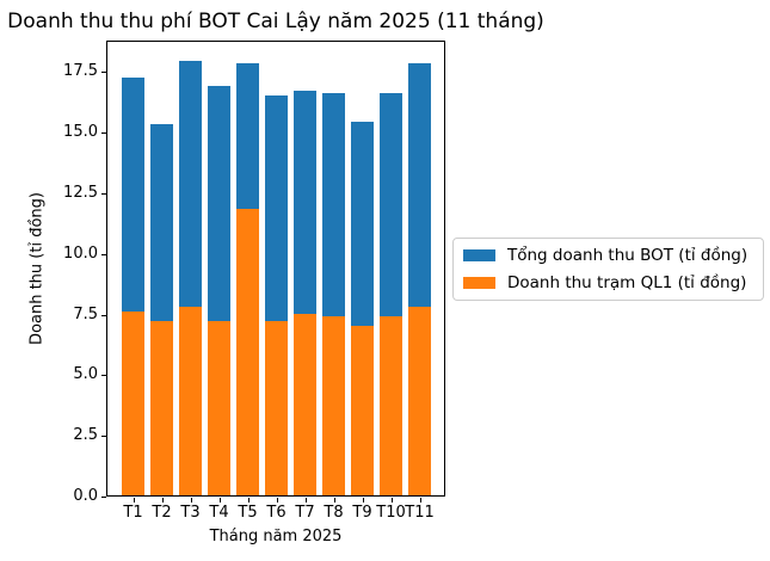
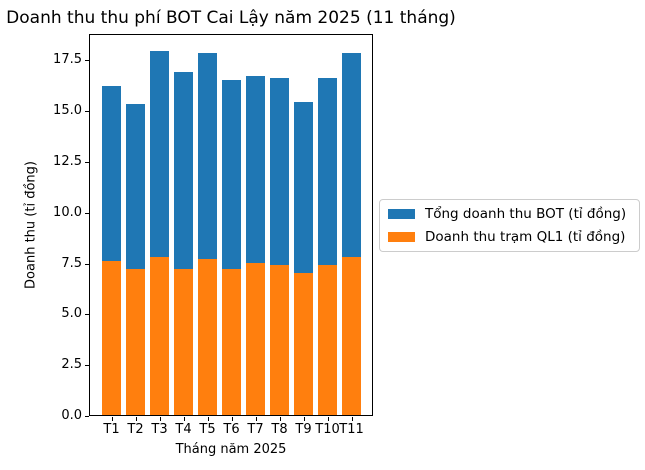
Tổng doanh thu BOT (tỉ đồng)/T1: 17.2 -> 16.2
Doanh thu trạm QL1 (tỉ đồng)/T5: 11.8 -> 7.7
